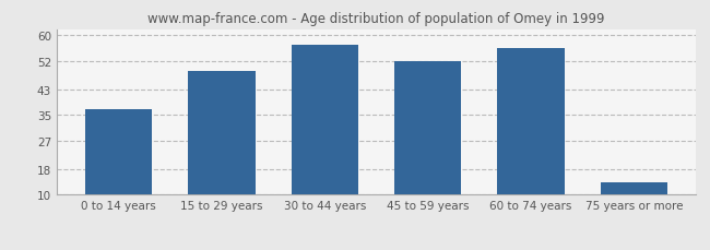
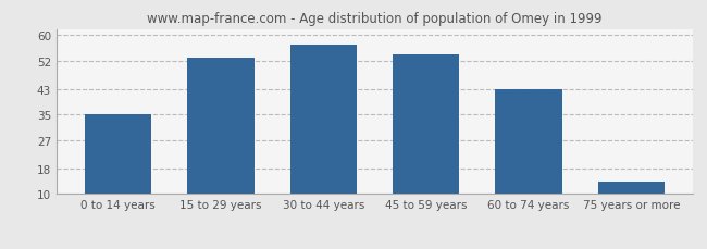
0 to 14 years: 37 -> 35
15 to 29 years: 49 -> 53
45 to 59 years: 52 -> 54
60 to 74 years: 56 -> 43
